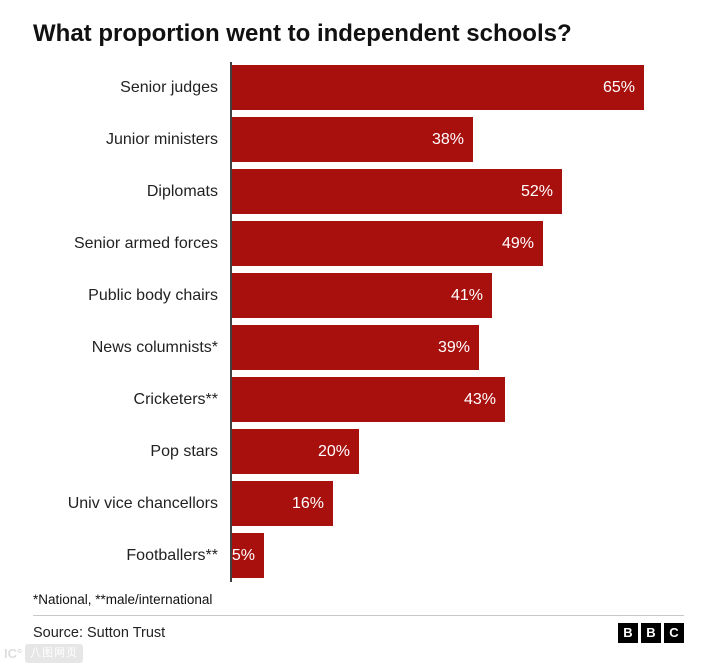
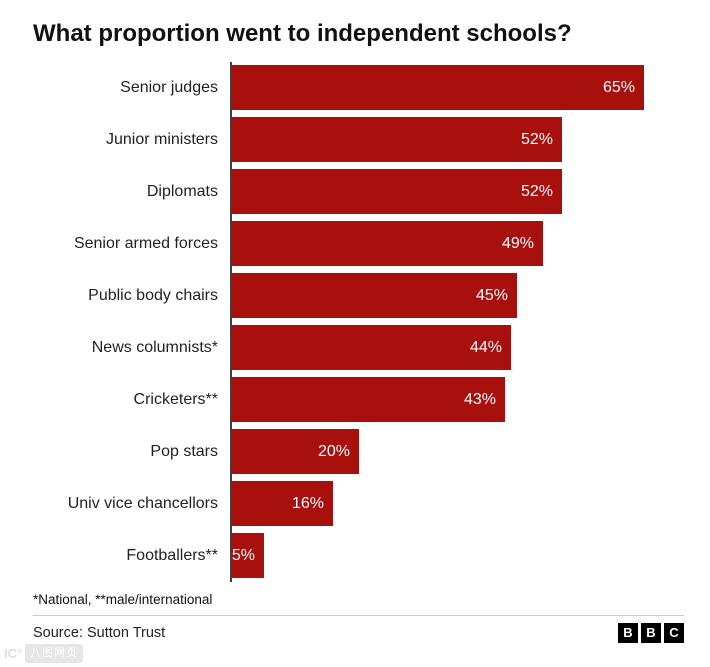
Junior ministers: 38% -> 52%
Public body chairs: 41% -> 45%
News columnists*: 39% -> 44%
